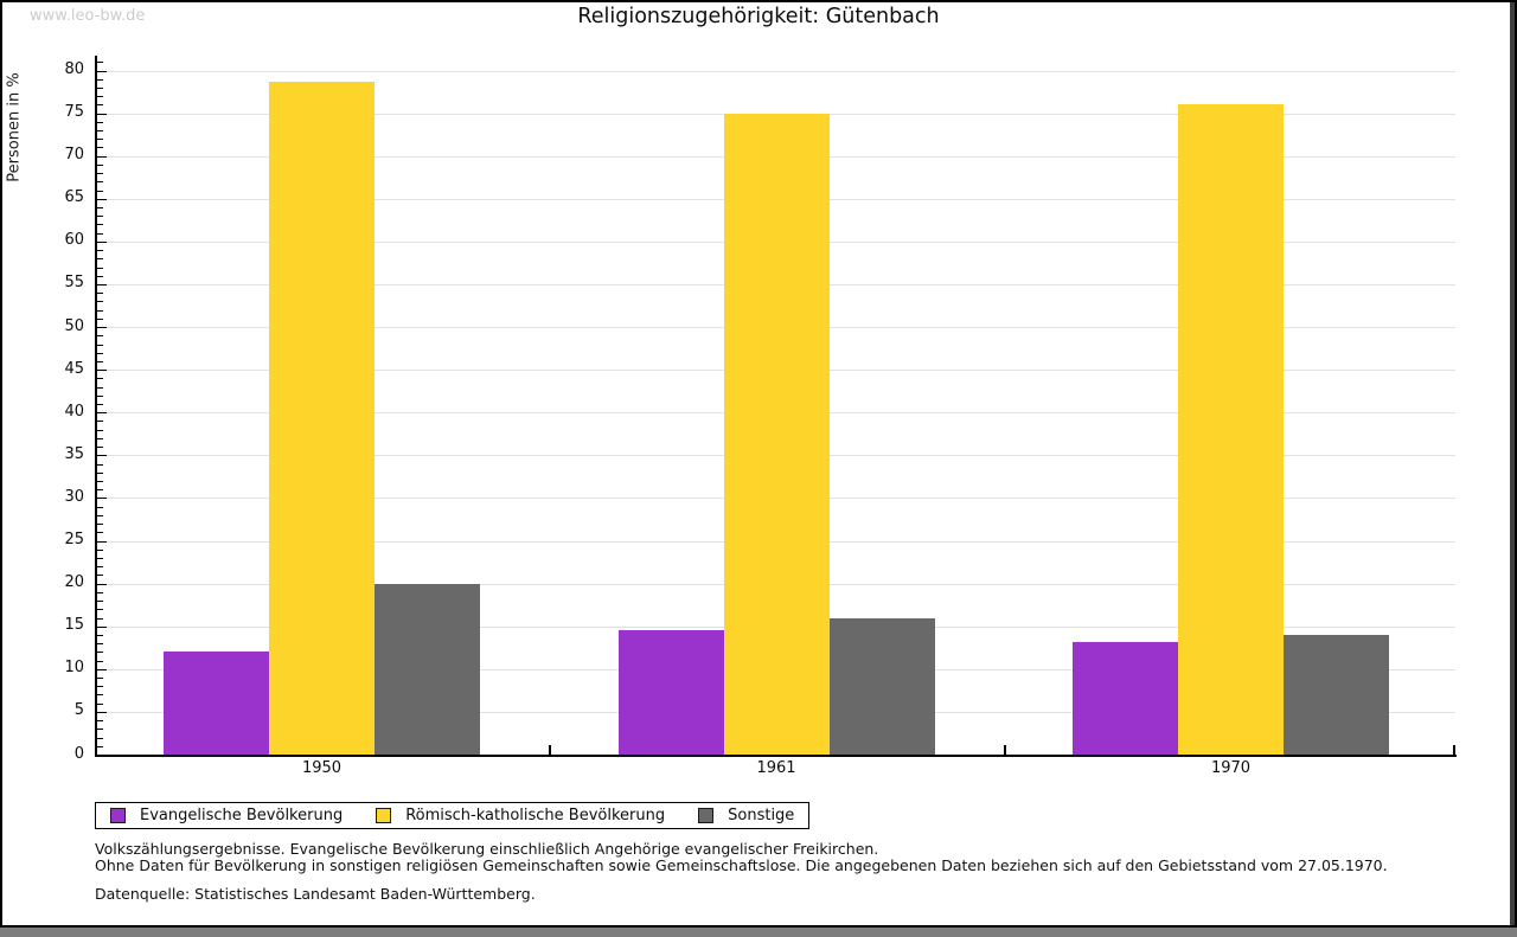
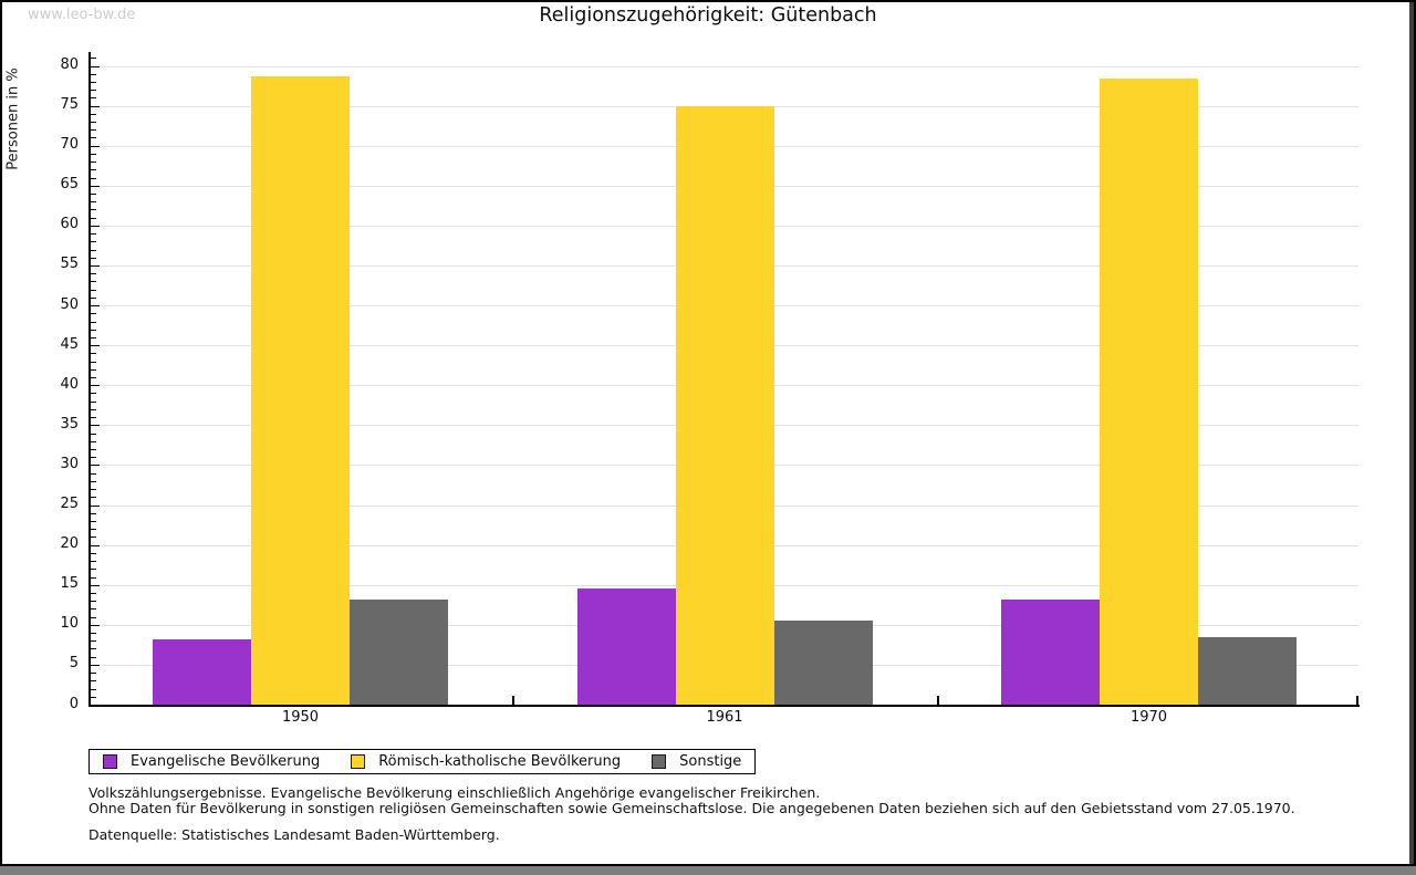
Evangelische Bevölkerung/1950: 12 -> 8
Sonstige/1950: 20 -> 13
Sonstige/1961: 16 -> 10
Römisch-katholische Bevölkerung/1970: 76 -> 78
Sonstige/1970: 14 -> 8
